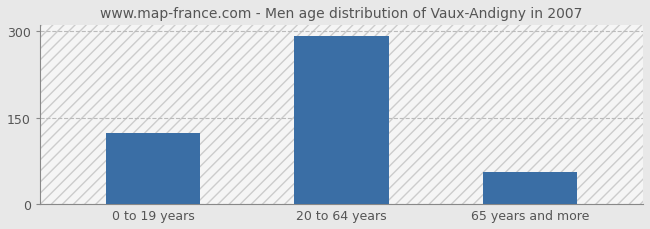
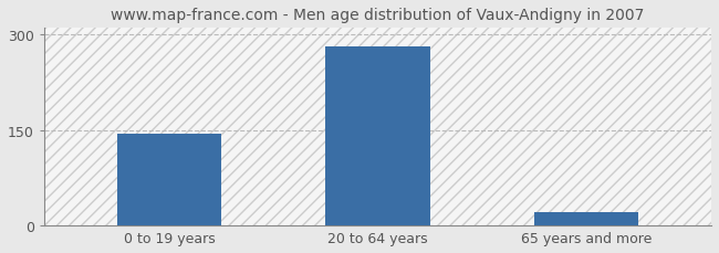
0 to 19 years: 124 -> 144
20 to 64 years: 292 -> 281
65 years and more: 56 -> 21
